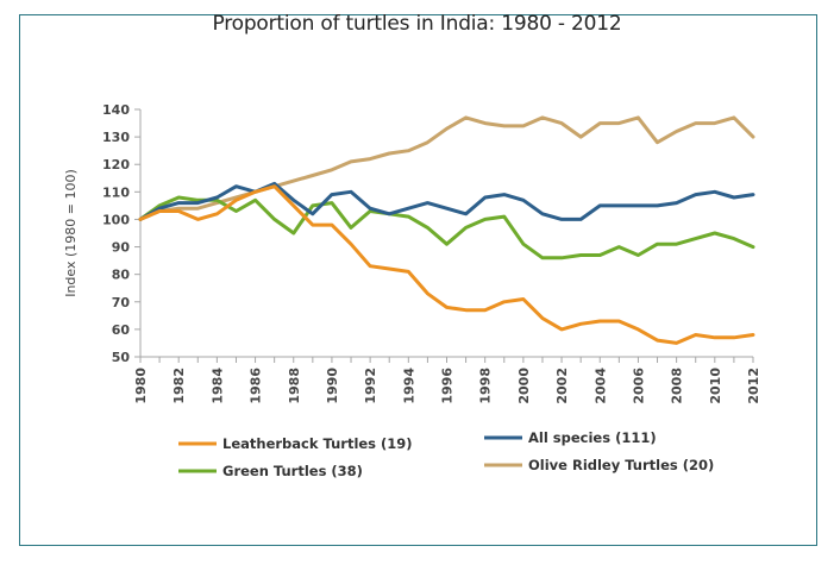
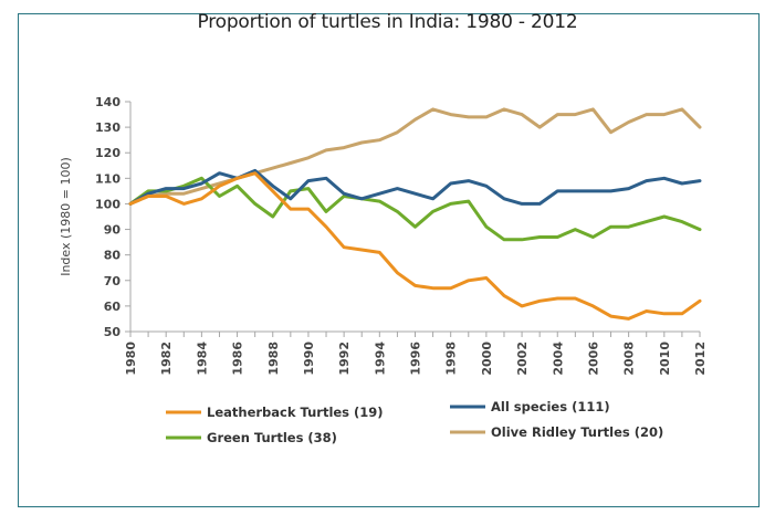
Green Turtles (38)/1982: 108 -> 105
Green Turtles (38)/1984: 107 -> 110
Leatherback Turtles (19)/2012: 58 -> 62
